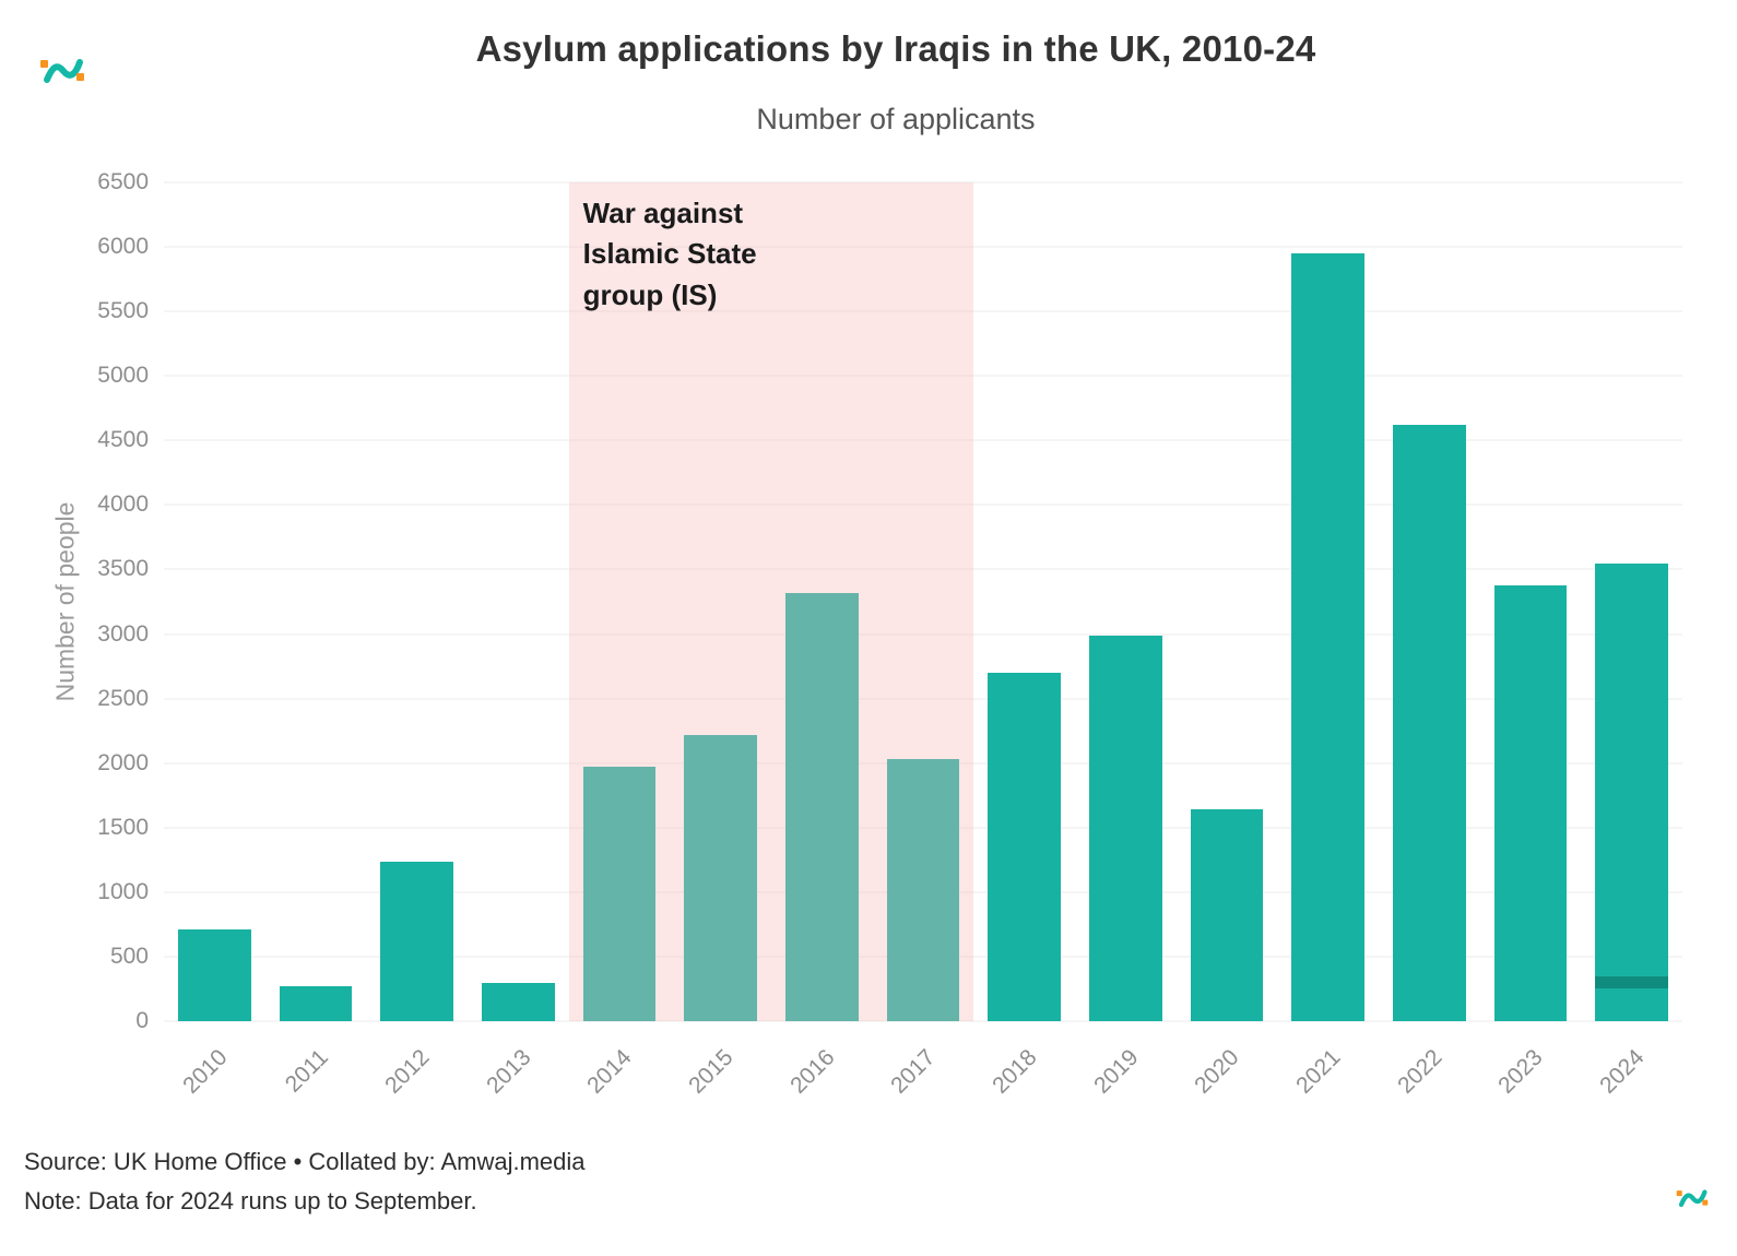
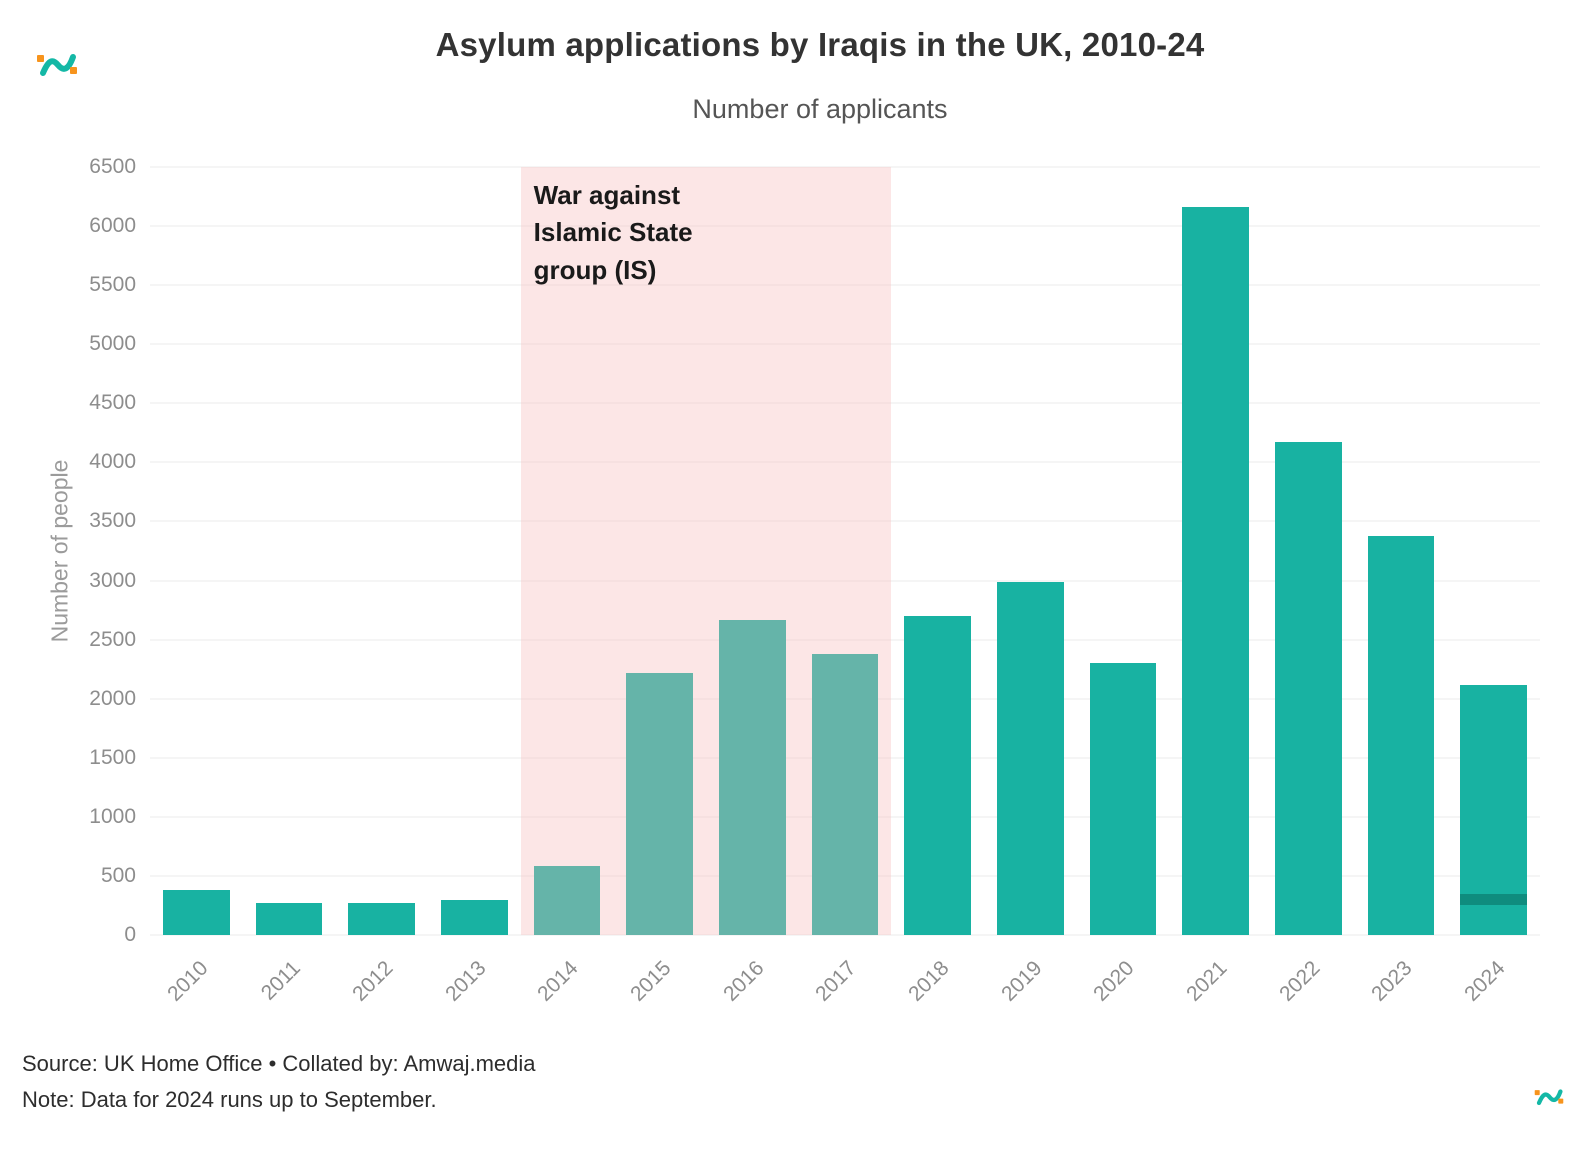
2010: 710 -> 380
2012: 1240 -> 270
2014: 1970 -> 580
2016: 3320 -> 2660
2017: 2030 -> 2380
2020: 1640 -> 2300
2021: 5950 -> 6160
2022: 4620 -> 4180
2024: 3550 -> 2120
